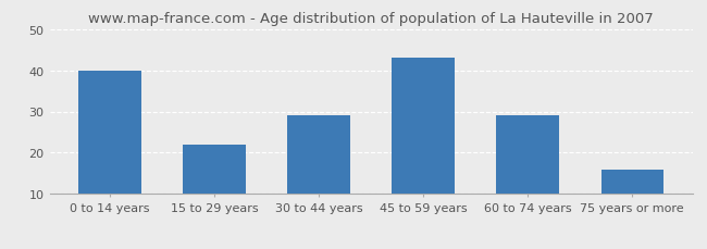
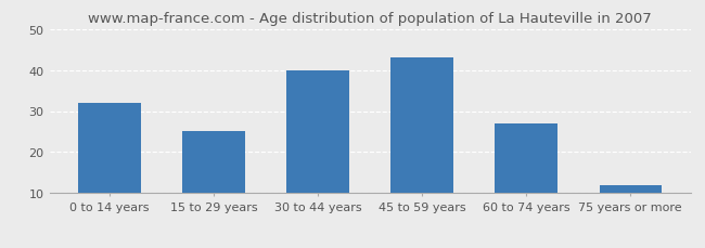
0 to 14 years: 40 -> 32
15 to 29 years: 22 -> 25
30 to 44 years: 29 -> 40
60 to 74 years: 29 -> 27
75 years or more: 16 -> 12
